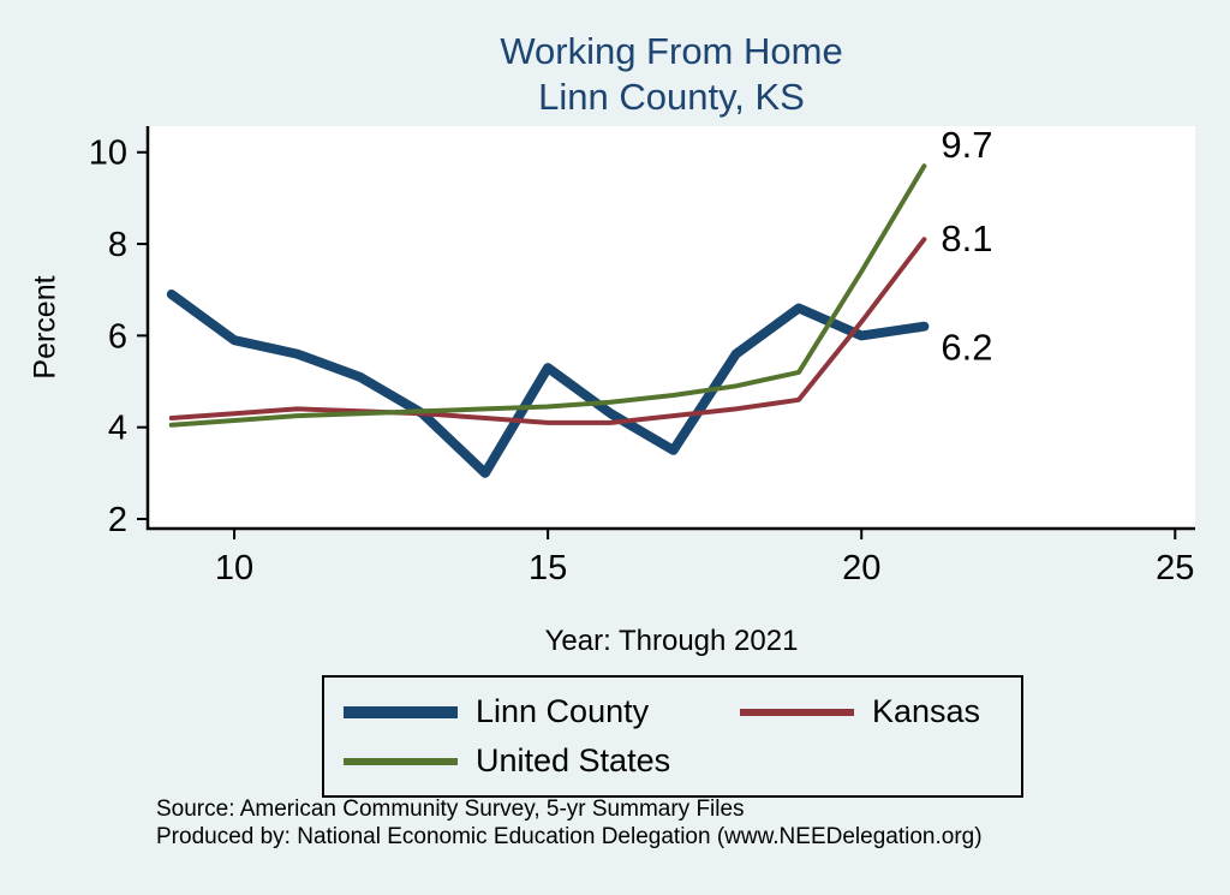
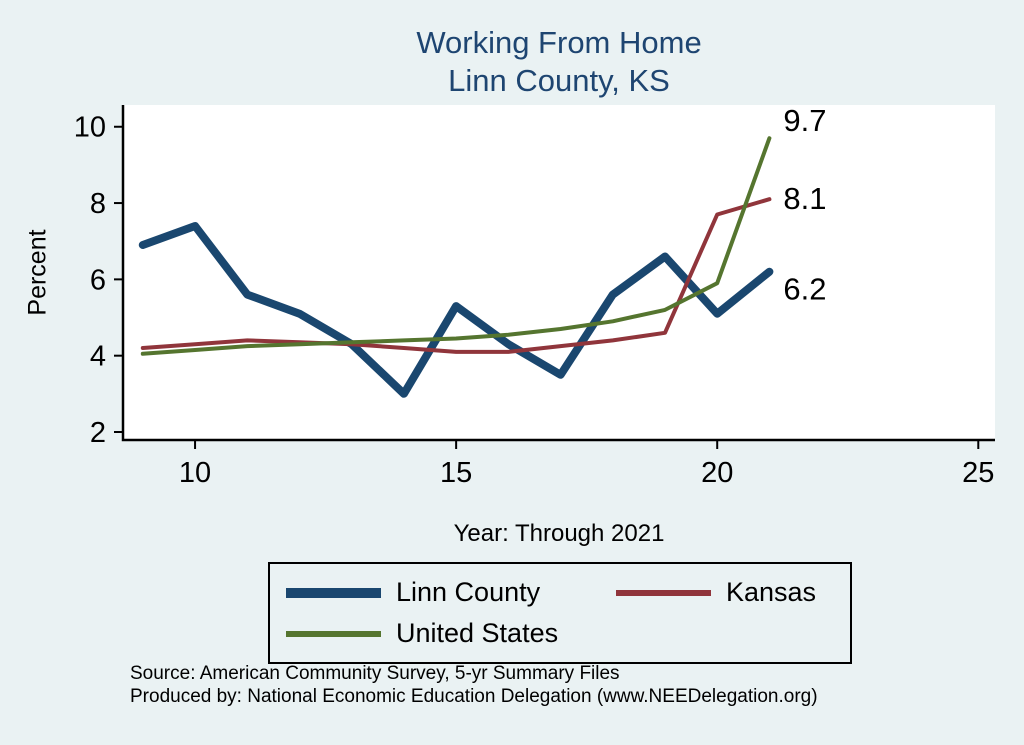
Linn County/10: 5.9 -> 7.4
Linn County/20: 6.0 -> 5.1
Kansas/20: 6.3 -> 7.7
United States/20: 7.4 -> 5.9
